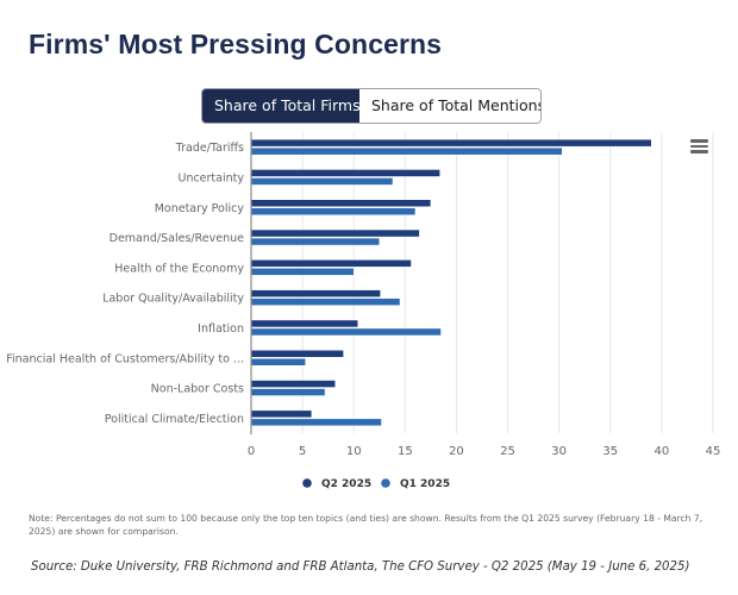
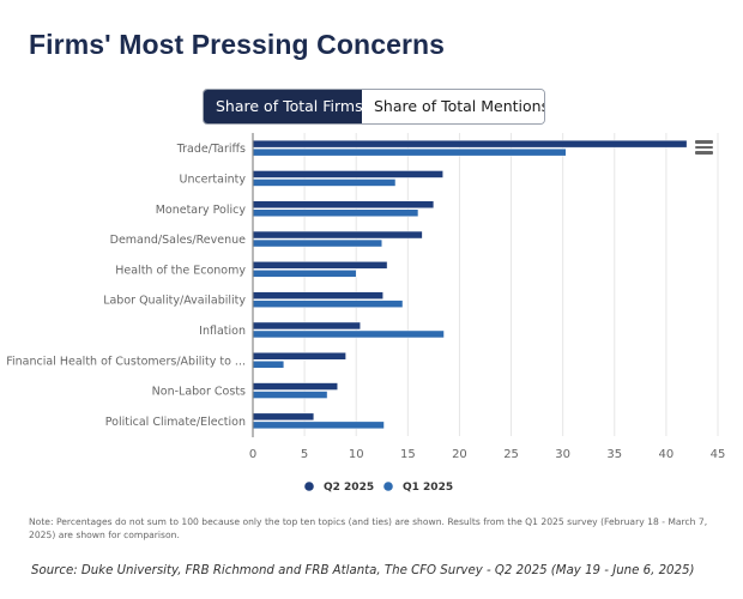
Q2 2025/Trade/Tariffs: 39 -> 42
Q2 2025/Health of the Economy: 16 -> 13
Q1 2025/Financial Health of Customers/Ability to ...: 5 -> 3
